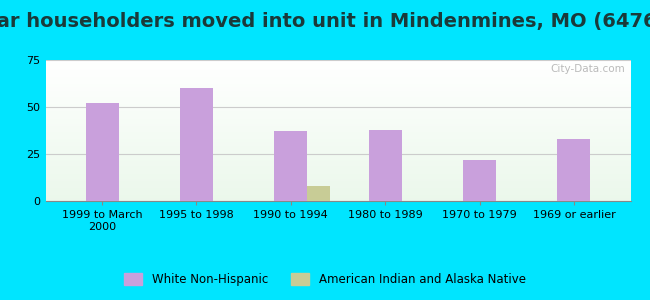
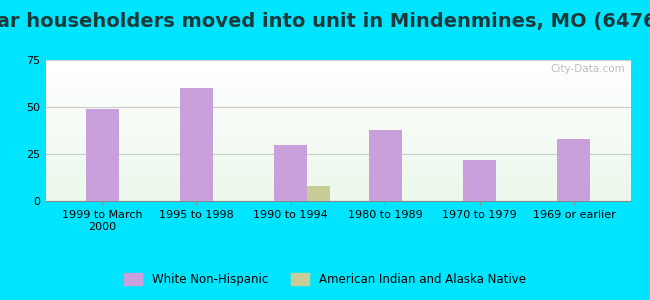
White Non-Hispanic/1999 to March 2000: 52 -> 49
White Non-Hispanic/1990 to 1994: 37 -> 30
